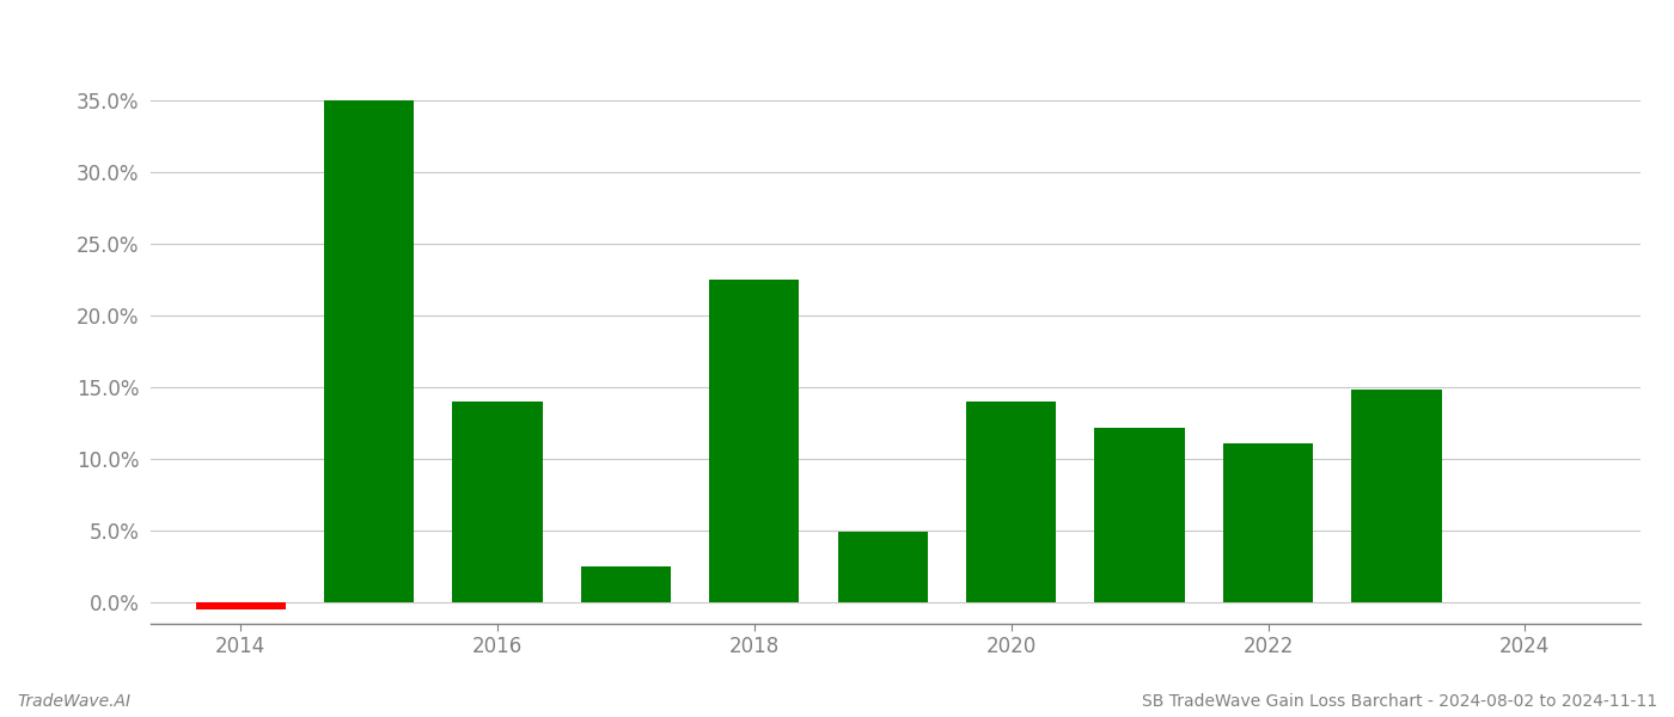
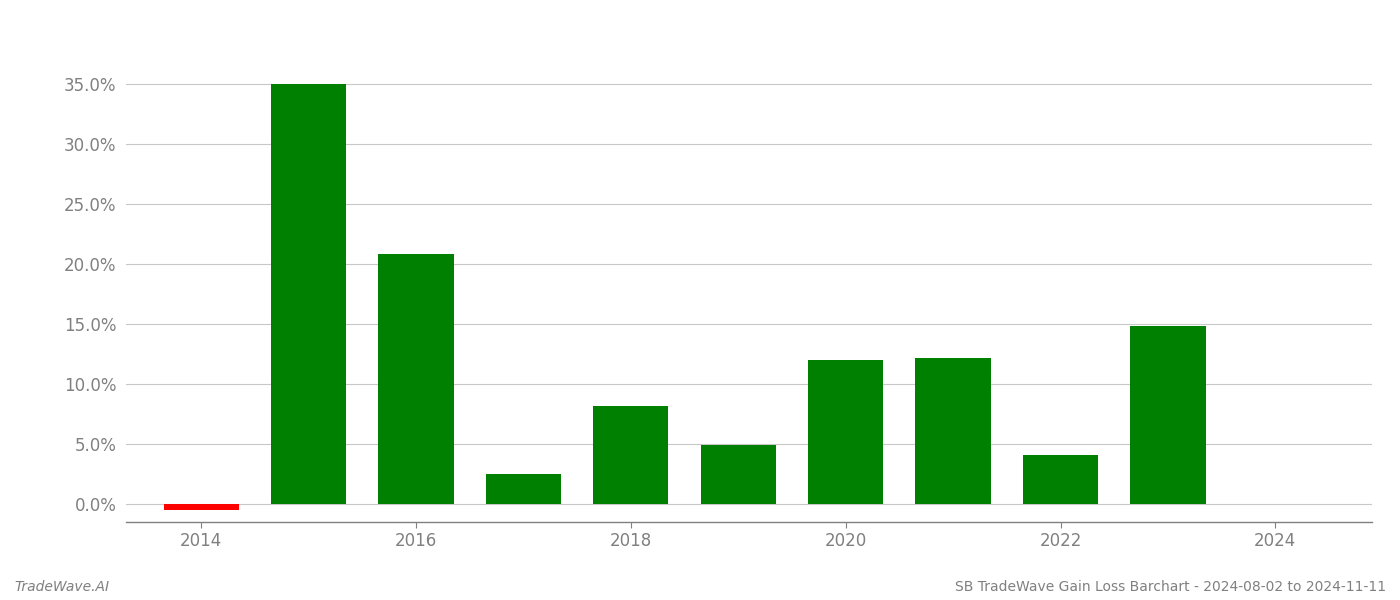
2016: 14.0% -> 20.8%
2018: 22.5% -> 8.2%
2020: 14.0% -> 12.0%
2022: 11.1% -> 4.1%
